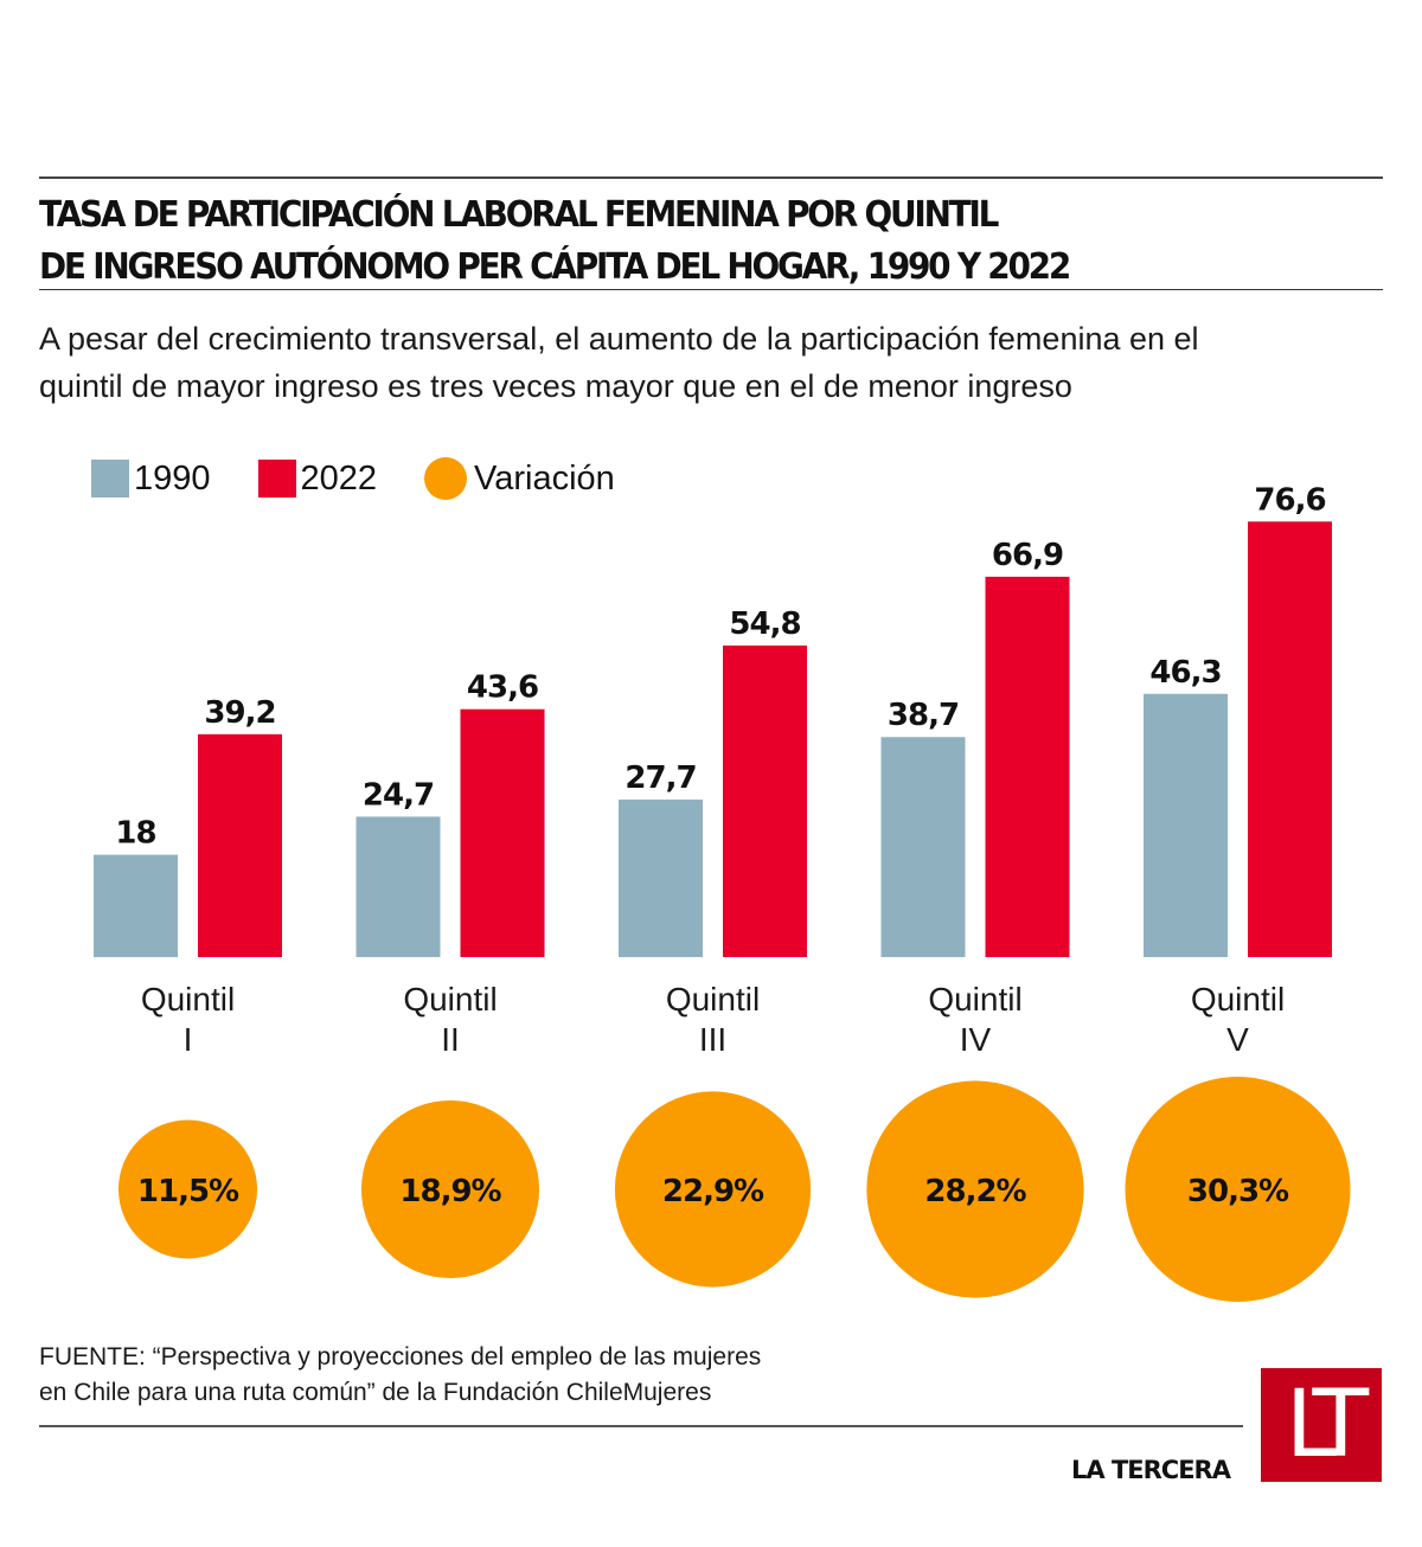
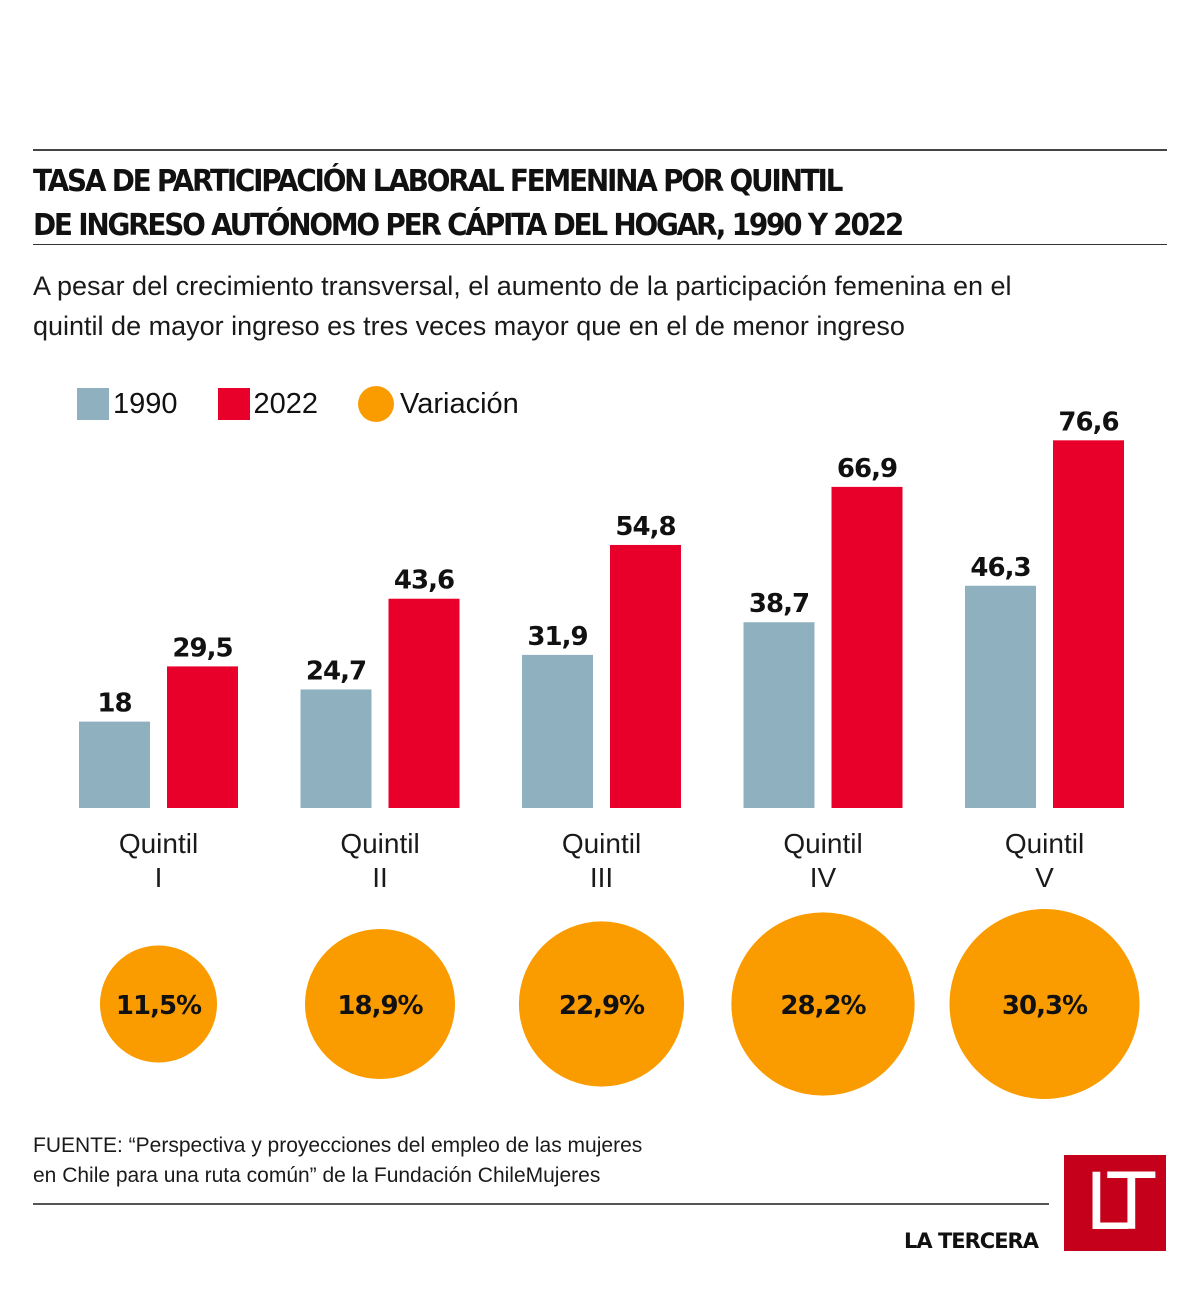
2022/Quintil I: 39,2 -> 29,5
1990/Quintil III: 27,7 -> 31,9
